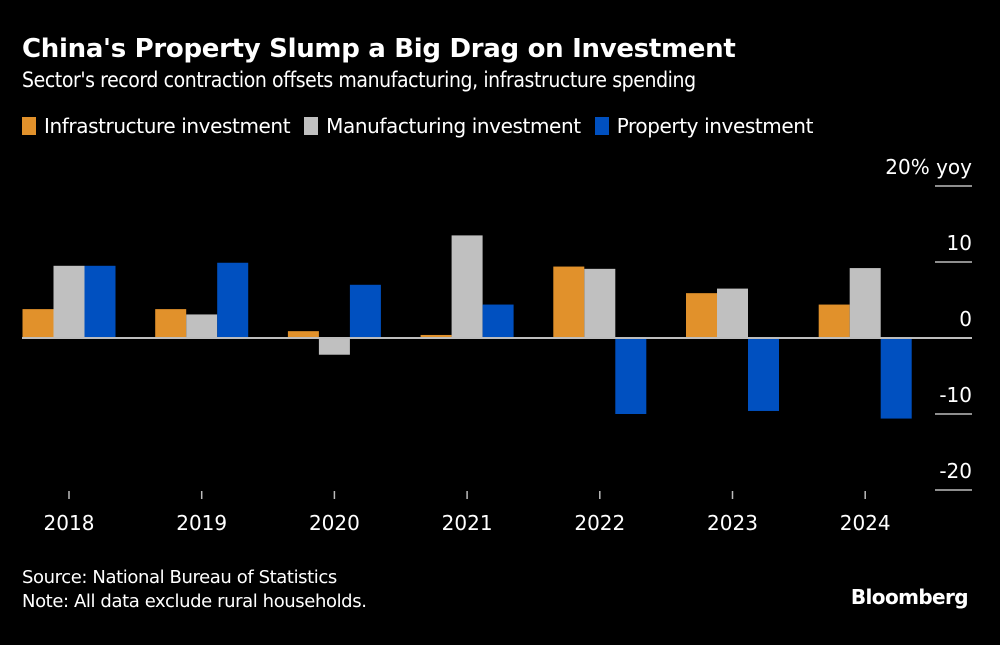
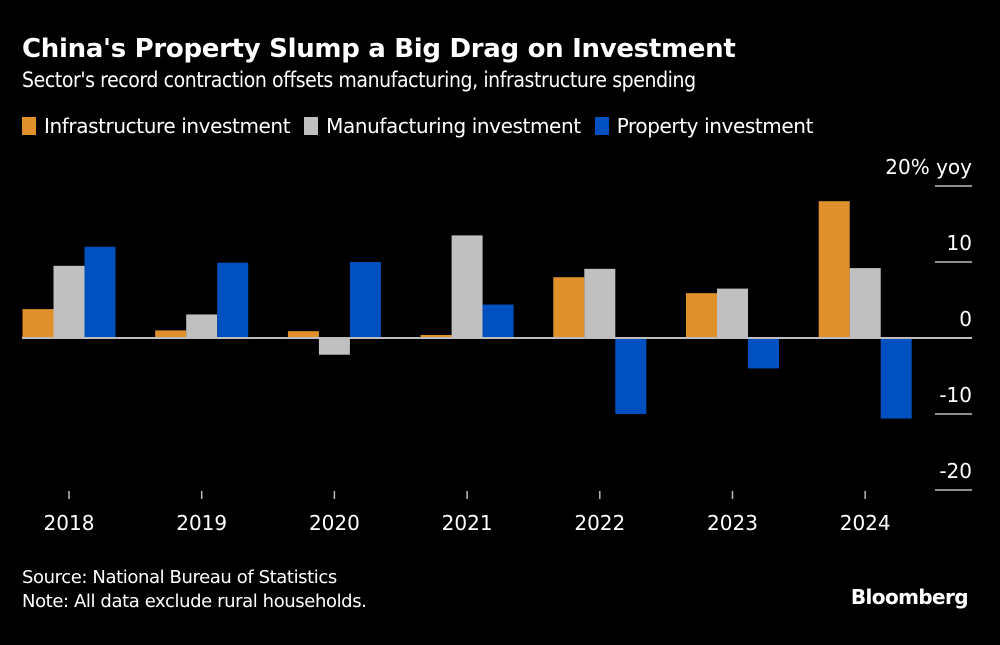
Property investment/2018: 10 -> 12
Infrastructure investment/2019: 4 -> 1
Property investment/2020: 7 -> 10
Infrastructure investment/2022: 9 -> 8
Property investment/2023: -10 -> -4
Infrastructure investment/2024: 4 -> 18
